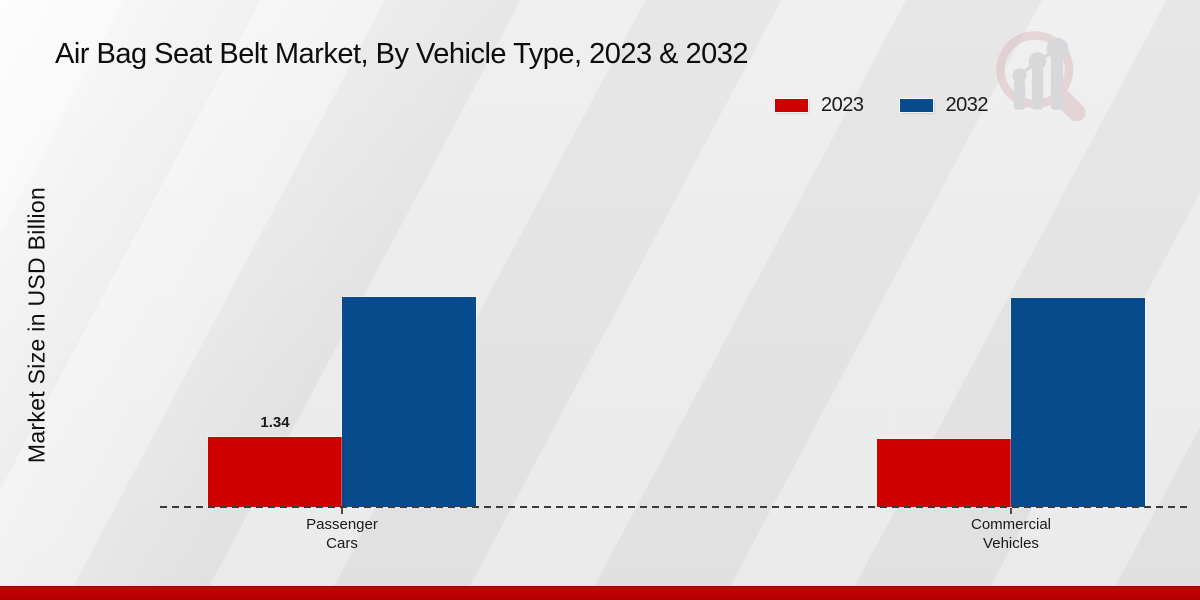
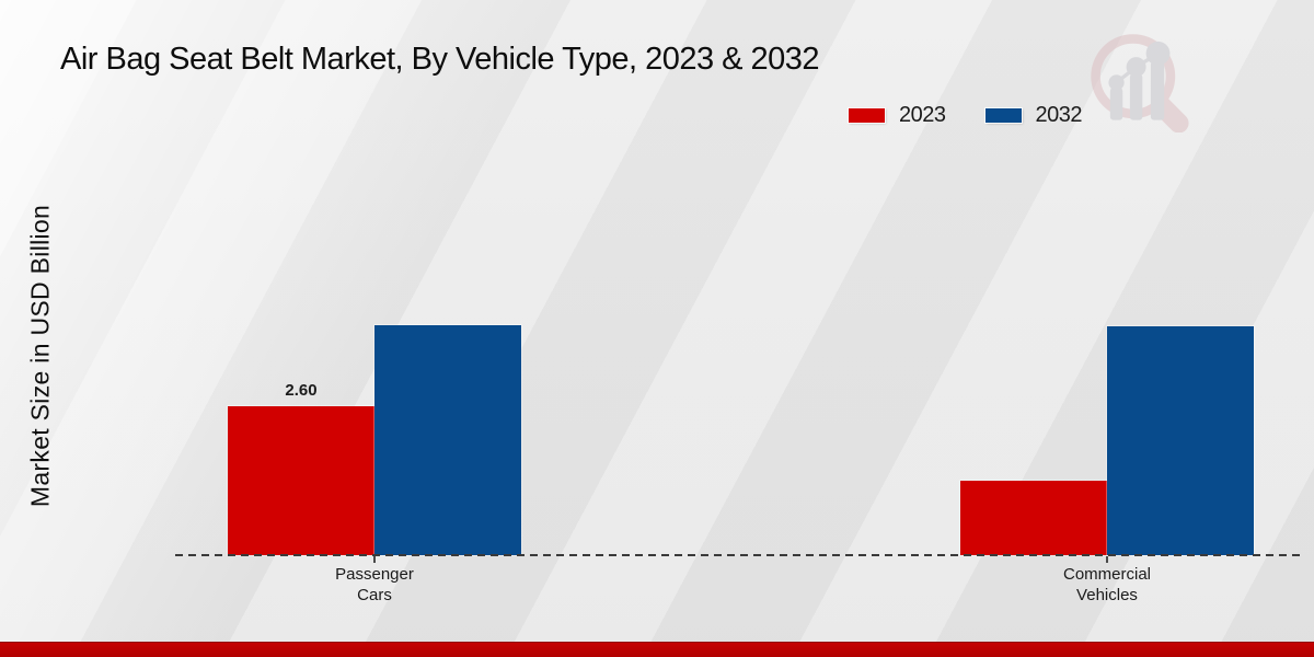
2023/Passenger Cars: 1.34 -> 2.60
